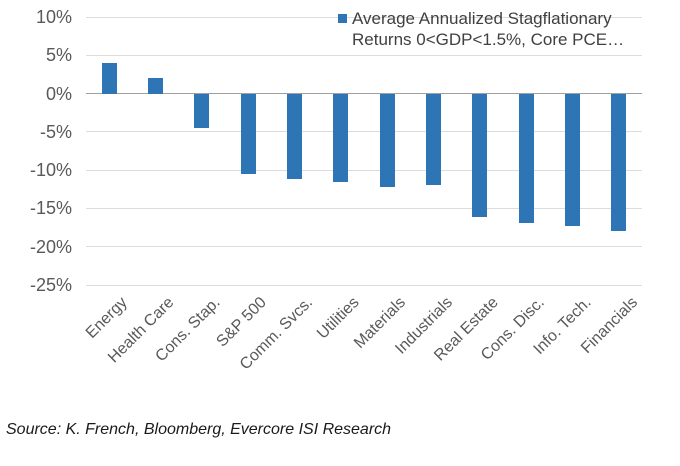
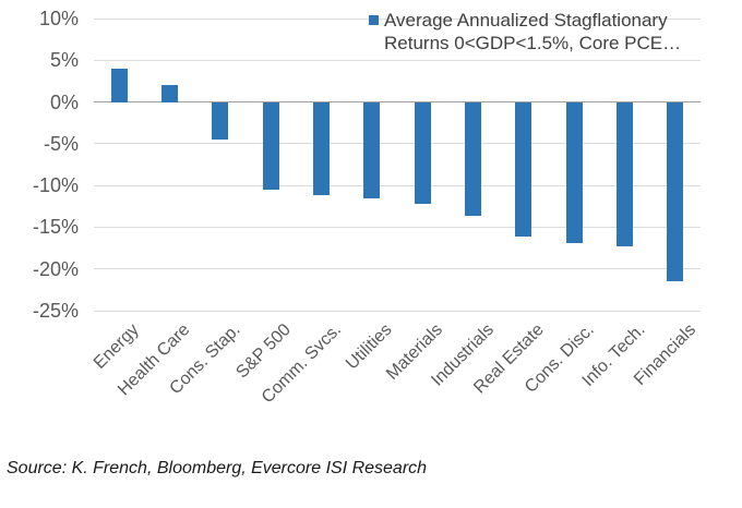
Industrials: -12% -> -14%
Financials: -18% -> -22%
